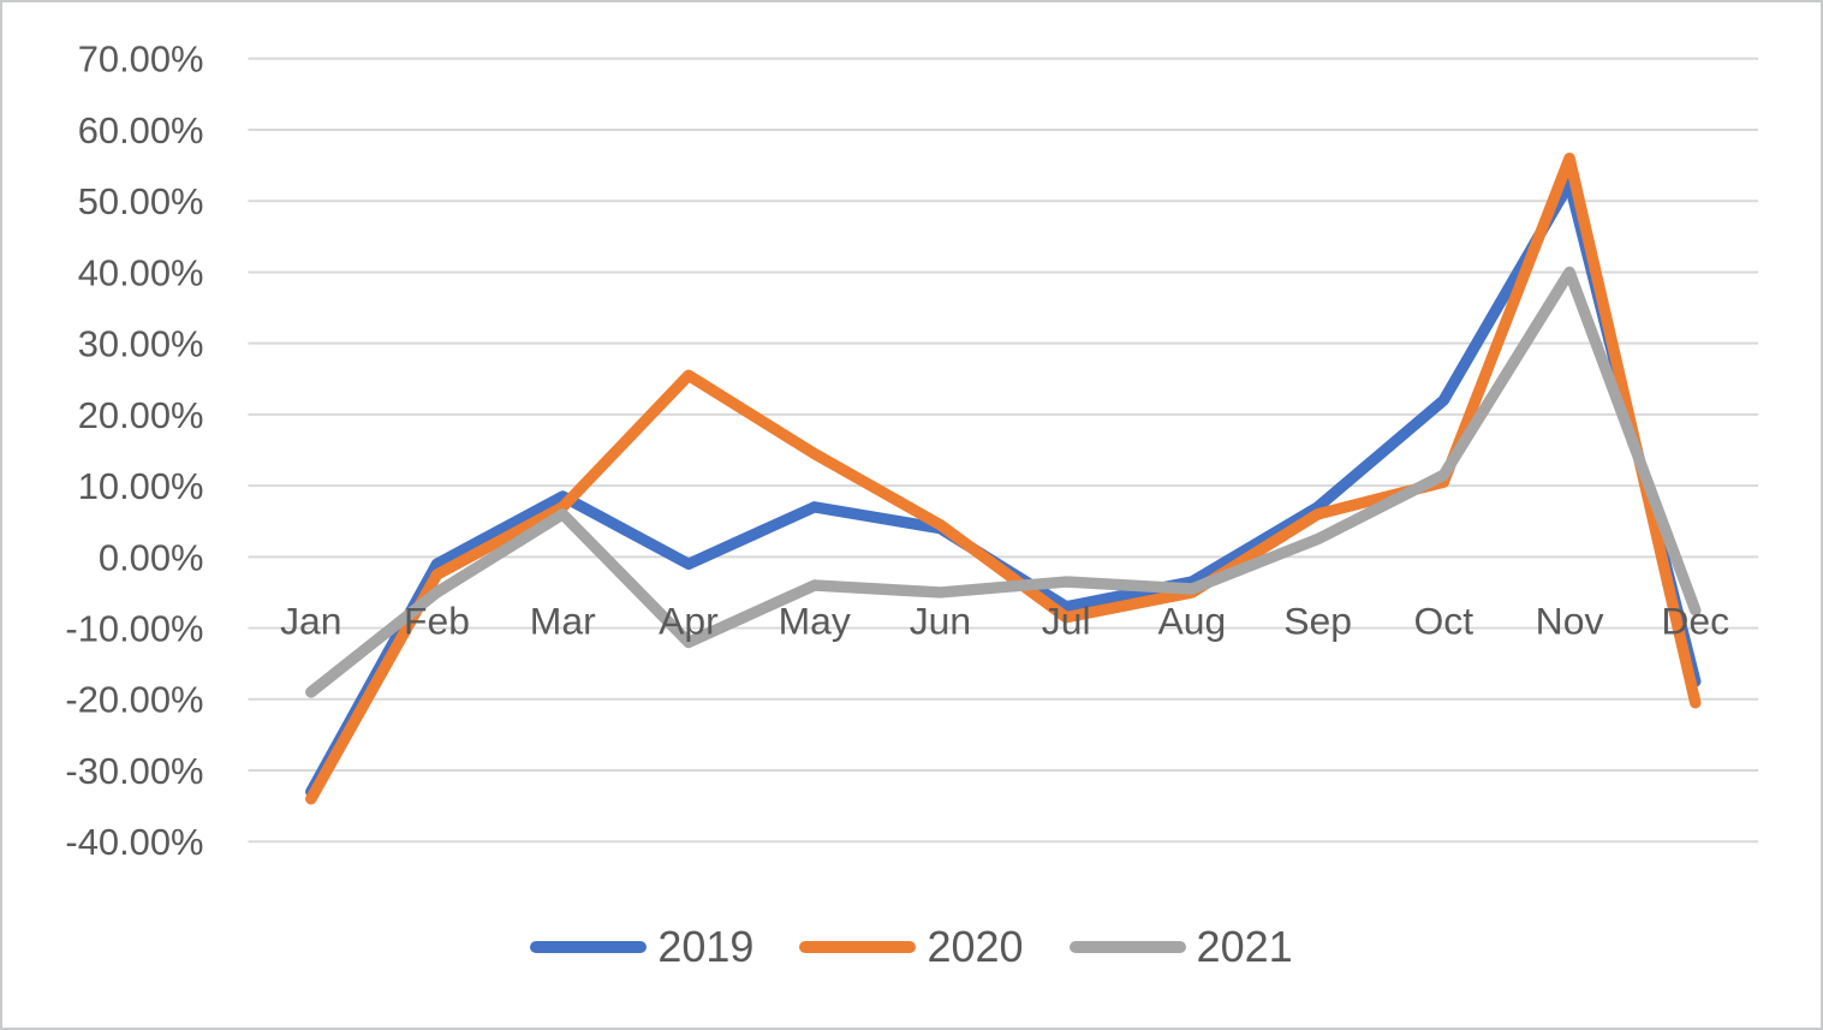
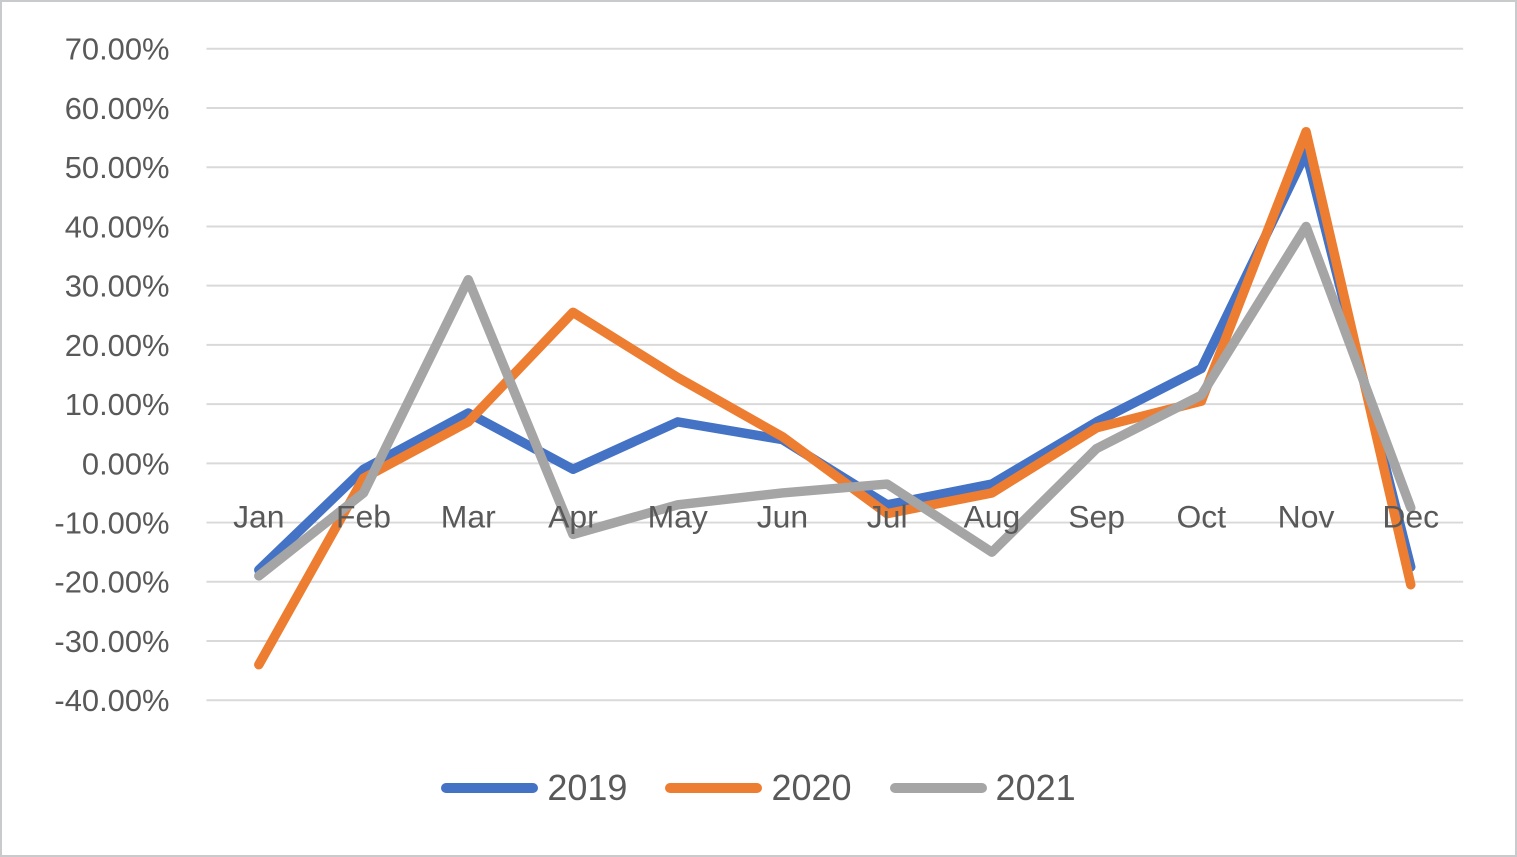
2019/Jan: -33% -> -18%
2021/Mar: 6% -> 31%
2021/May: -4% -> -7%
2021/Aug: -4% -> -15%
2019/Oct: 22% -> 16%
